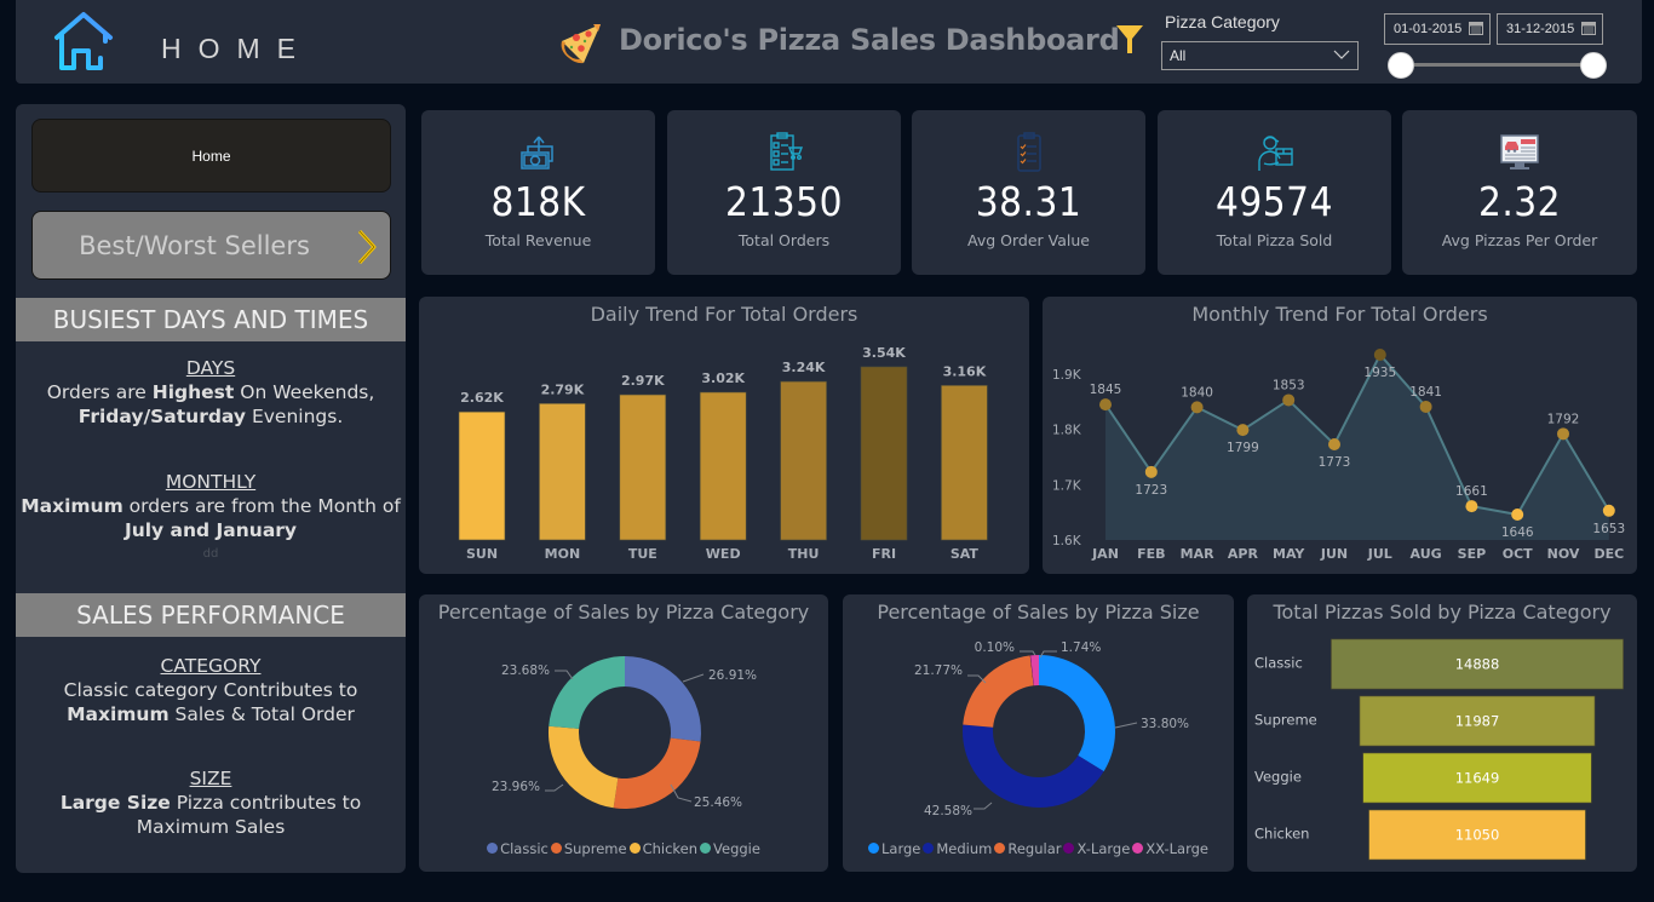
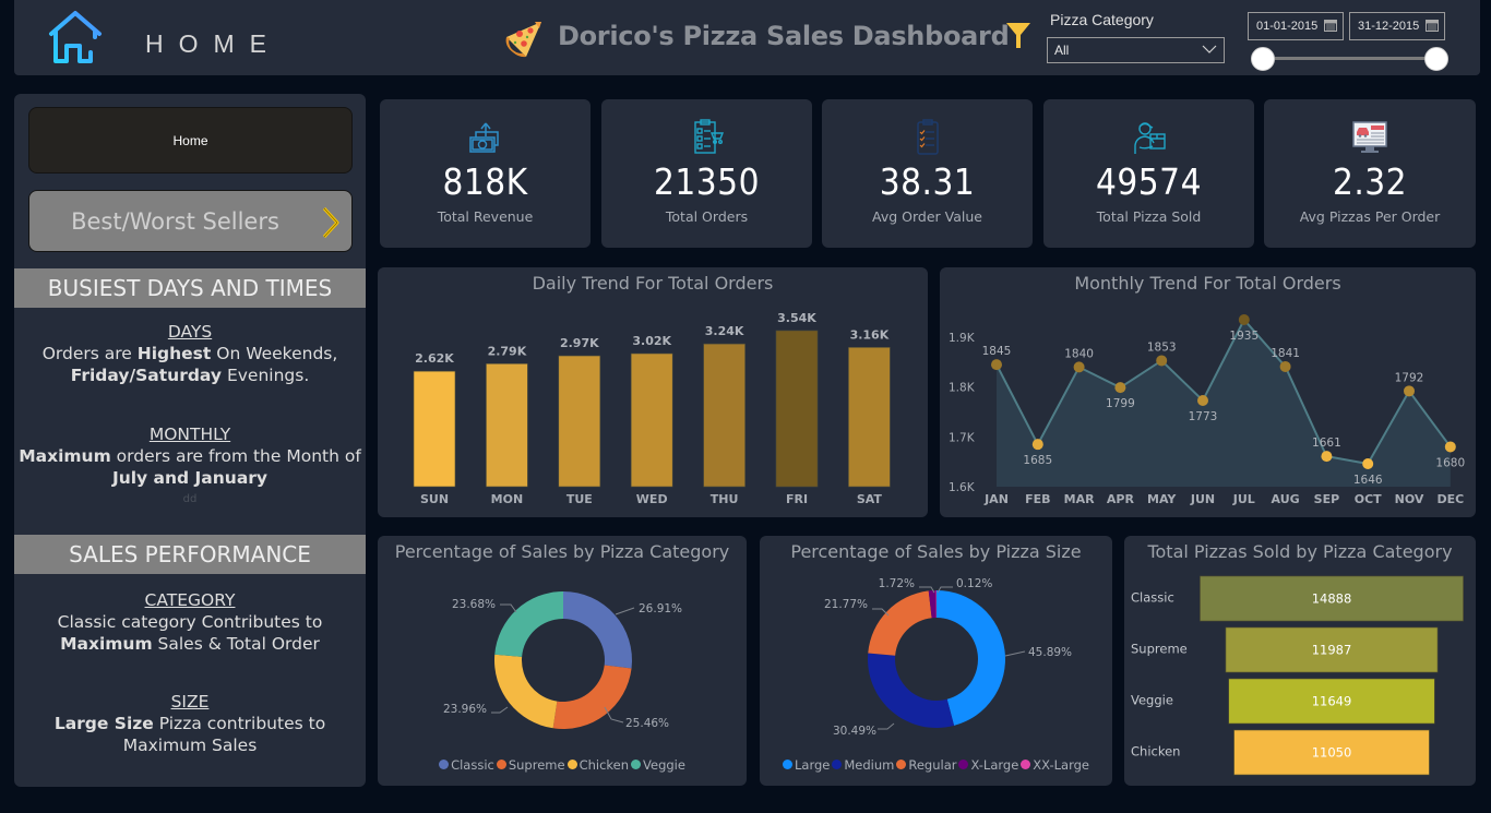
Monthly Trend For Total Orders/FEB: 1723 -> 1685
Monthly Trend For Total Orders/DEC: 1653 -> 1680
Percentage of Sales by Pizza Size/Large: 33.80% -> 45.89%
Percentage of Sales by Pizza Size/Medium: 42.58% -> 30.49%
Percentage of Sales by Pizza Size/X-Large: 0.10% -> 1.72%
Percentage of Sales by Pizza Size/XX-Large: 1.74% -> 0.12%
